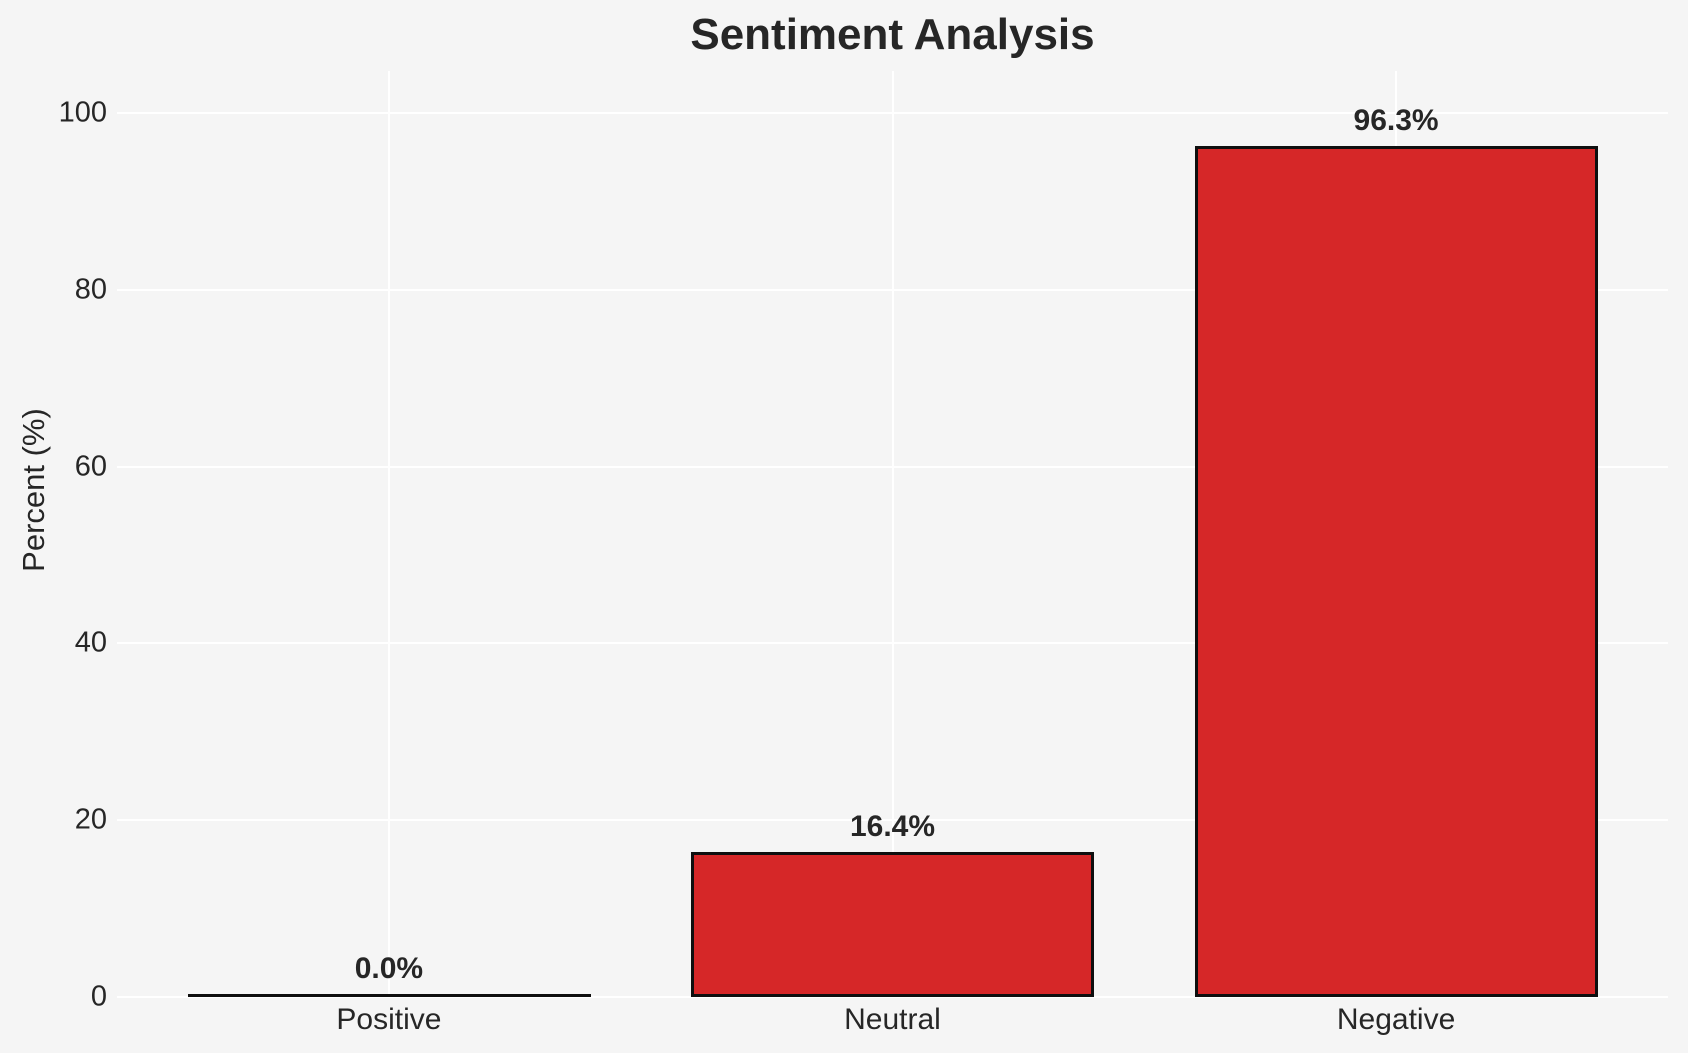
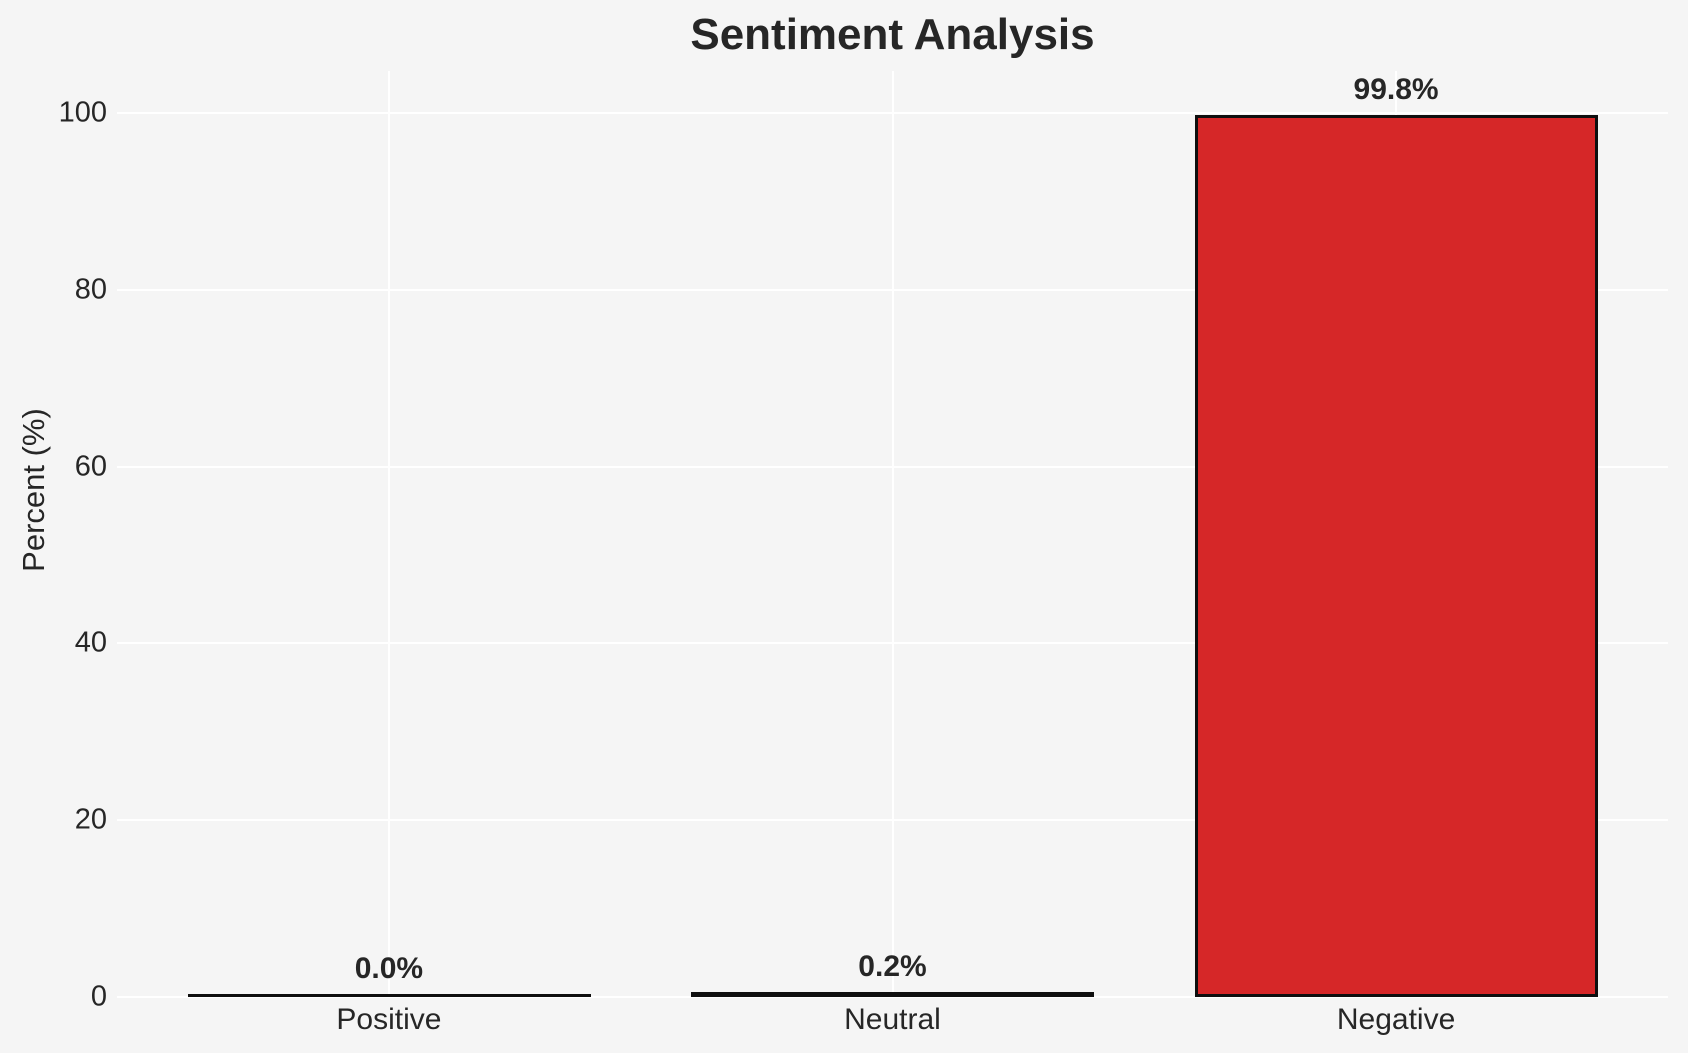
Neutral: 16.4% -> 0.2%
Negative: 96.3% -> 99.8%
